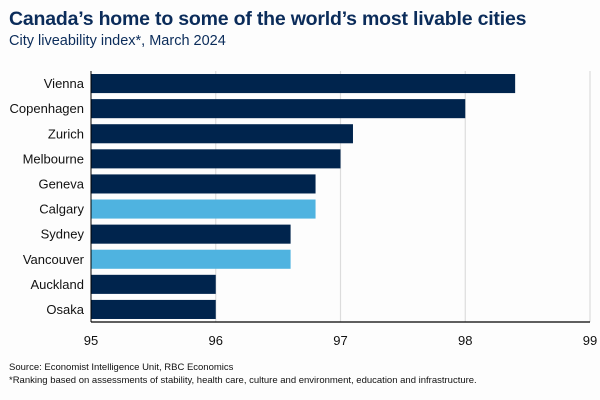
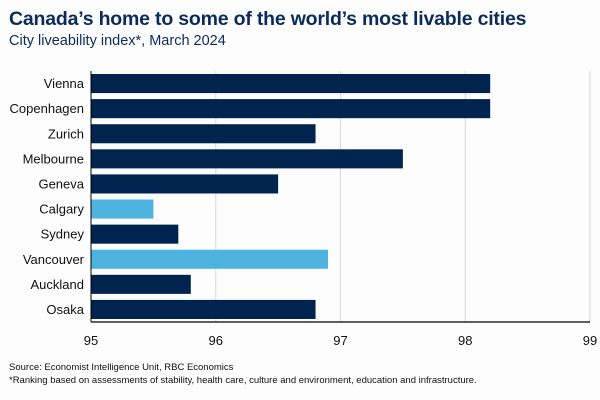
Vienna: 98.4 -> 98.2
Copenhagen: 98.0 -> 98.2
Zurich: 97.1 -> 96.8
Melbourne: 97.0 -> 97.5
Geneva: 96.8 -> 96.5
Calgary: 96.8 -> 95.5
Sydney: 96.6 -> 95.7
Vancouver: 96.6 -> 96.9
Auckland: 96.0 -> 95.8
Osaka: 96.0 -> 96.8
